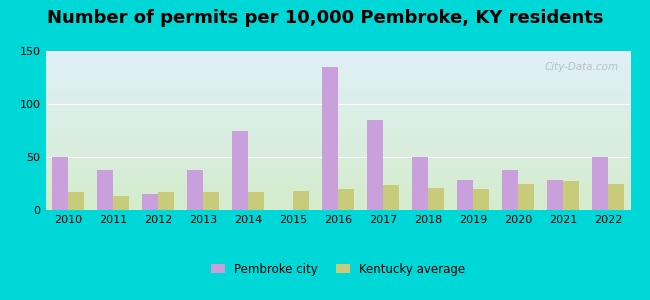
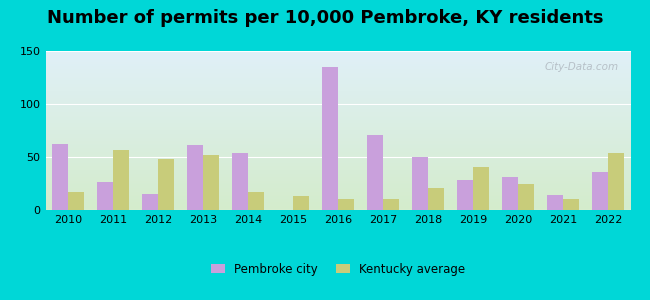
Pembroke city/2010: 50 -> 62
Pembroke city/2011: 38 -> 26
Kentucky average/2011: 13 -> 57
Kentucky average/2012: 17 -> 48
Pembroke city/2013: 38 -> 61
Kentucky average/2013: 17 -> 52
Pembroke city/2014: 75 -> 54
Kentucky average/2015: 18 -> 13
Kentucky average/2016: 20 -> 10
Pembroke city/2017: 85 -> 71
Kentucky average/2017: 24 -> 10
Kentucky average/2019: 20 -> 41
Pembroke city/2020: 38 -> 31
Pembroke city/2021: 28 -> 14
Kentucky average/2021: 27 -> 10
Pembroke city/2022: 50 -> 36
Kentucky average/2022: 25 -> 54
